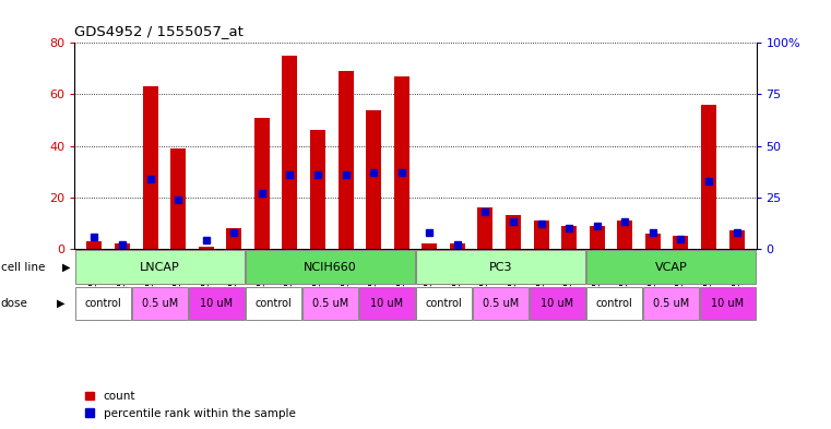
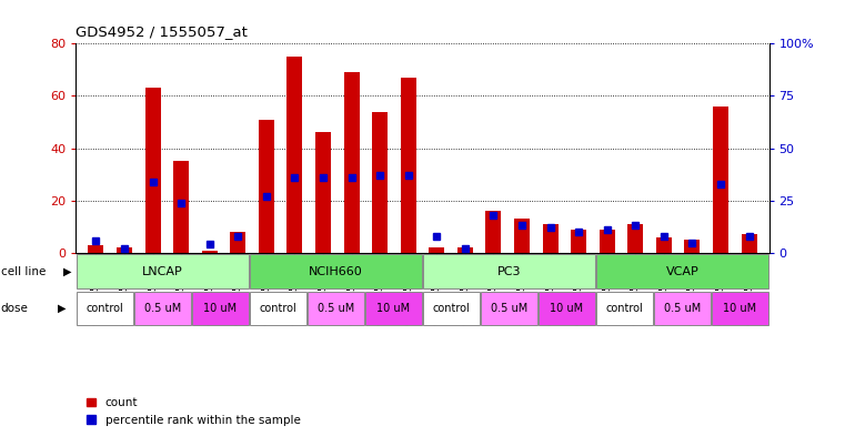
count/GSM1359775: 39 -> 35
